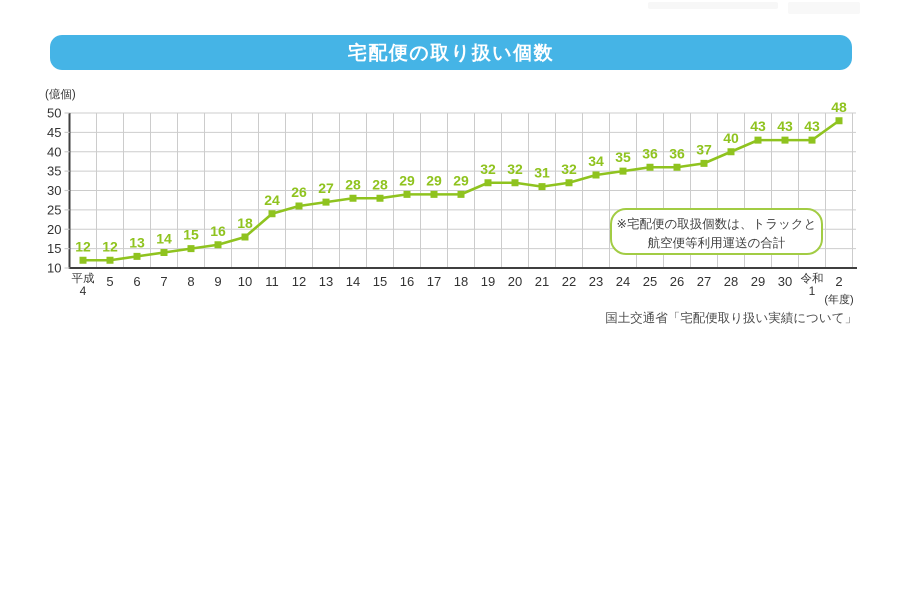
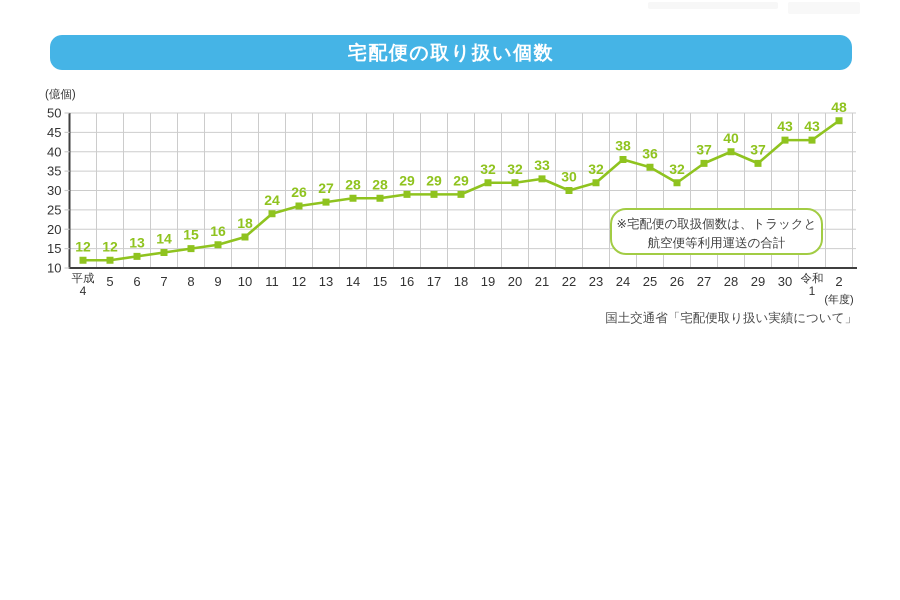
21: 31 -> 33
22: 32 -> 30
23: 34 -> 32
24: 35 -> 38
26: 36 -> 32
29: 43 -> 37
